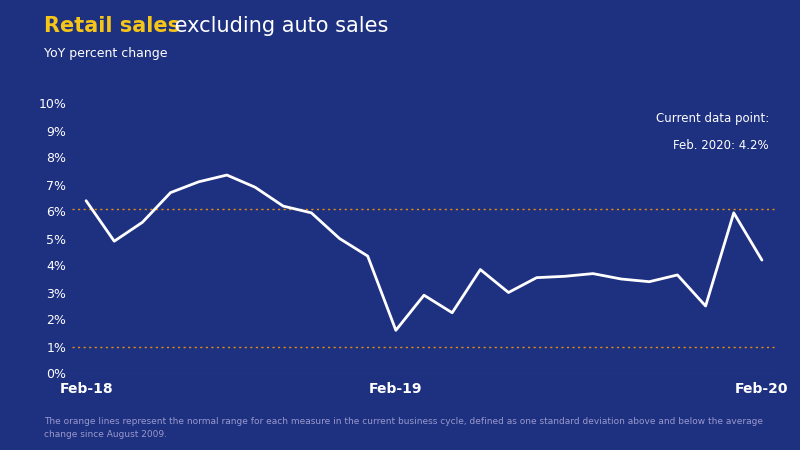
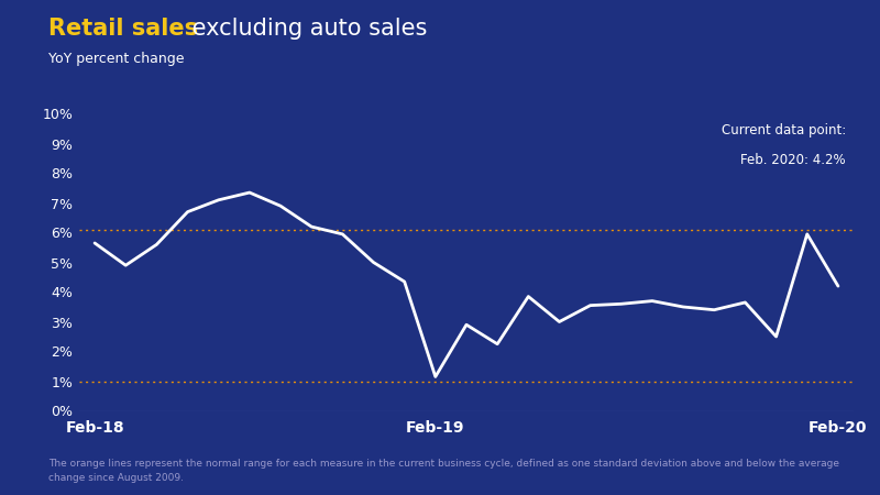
Feb-18: 6.40% -> 5.65%
Feb-19: 1.60% -> 1.15%
